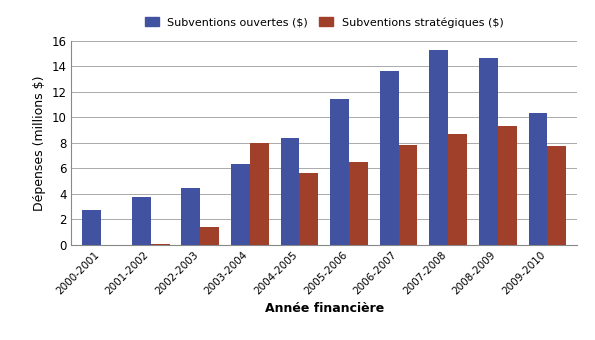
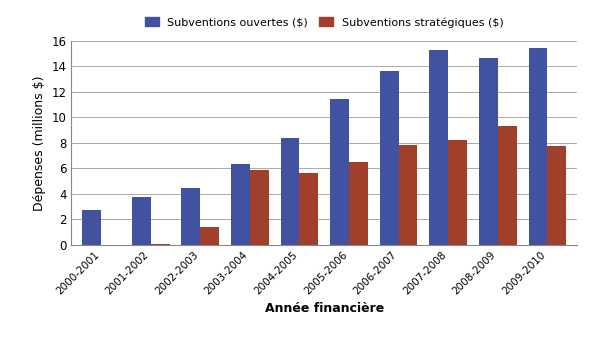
Subventions stratégiques ($)/2003-2004: 8.0 -> 5.9
Subventions stratégiques ($)/2007-2008: 8.7 -> 8.2
Subventions ouvertes ($)/2009-2010: 10.3 -> 15.4
